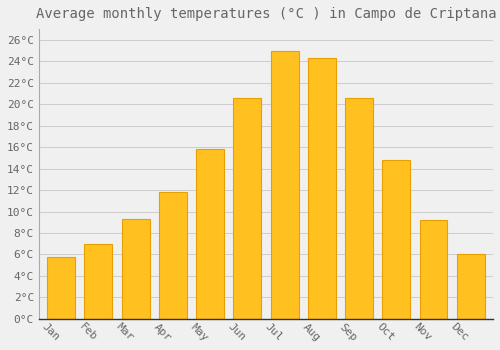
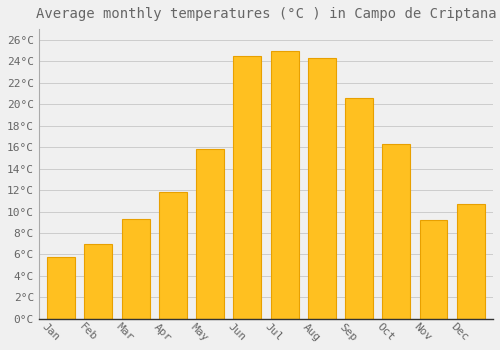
Jun: 20.6°C -> 24.5°C
Oct: 14.8°C -> 16.3°C
Dec: 6.0°C -> 10.7°C
